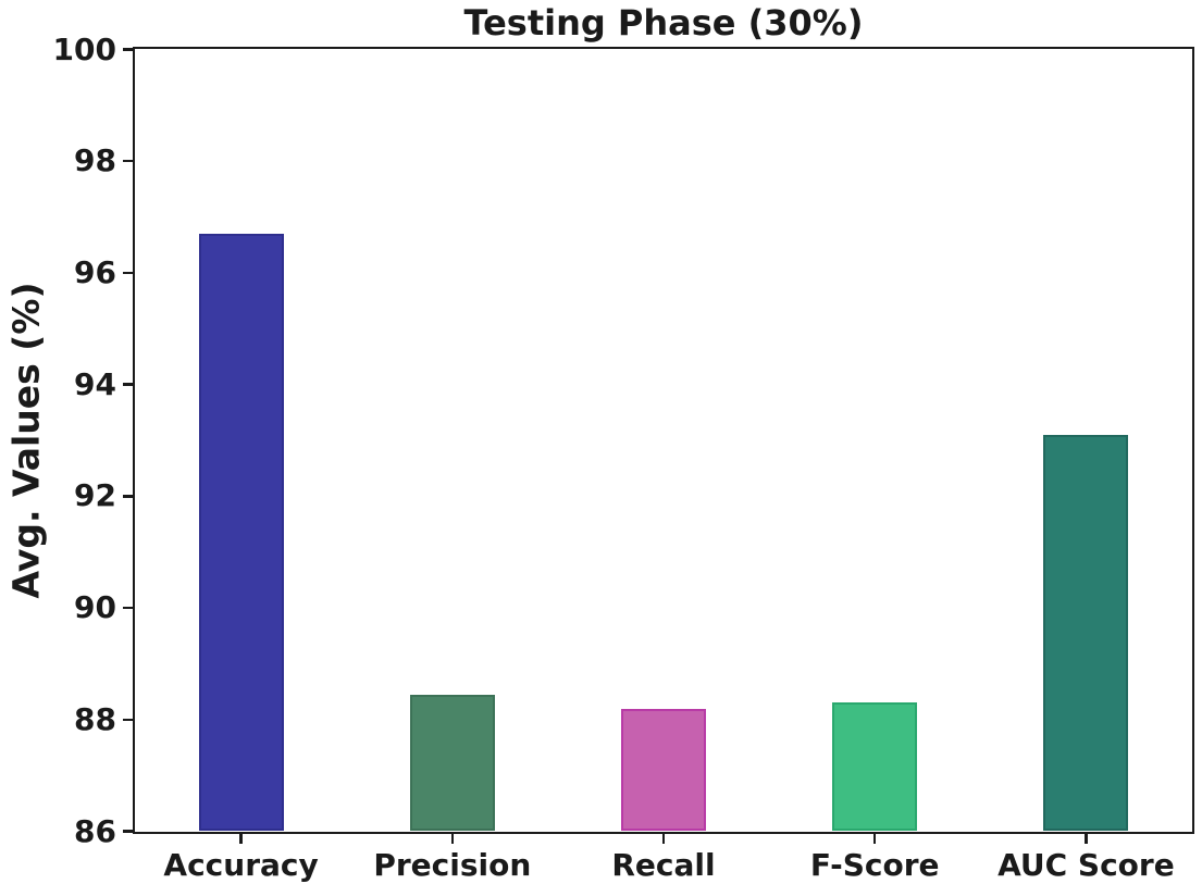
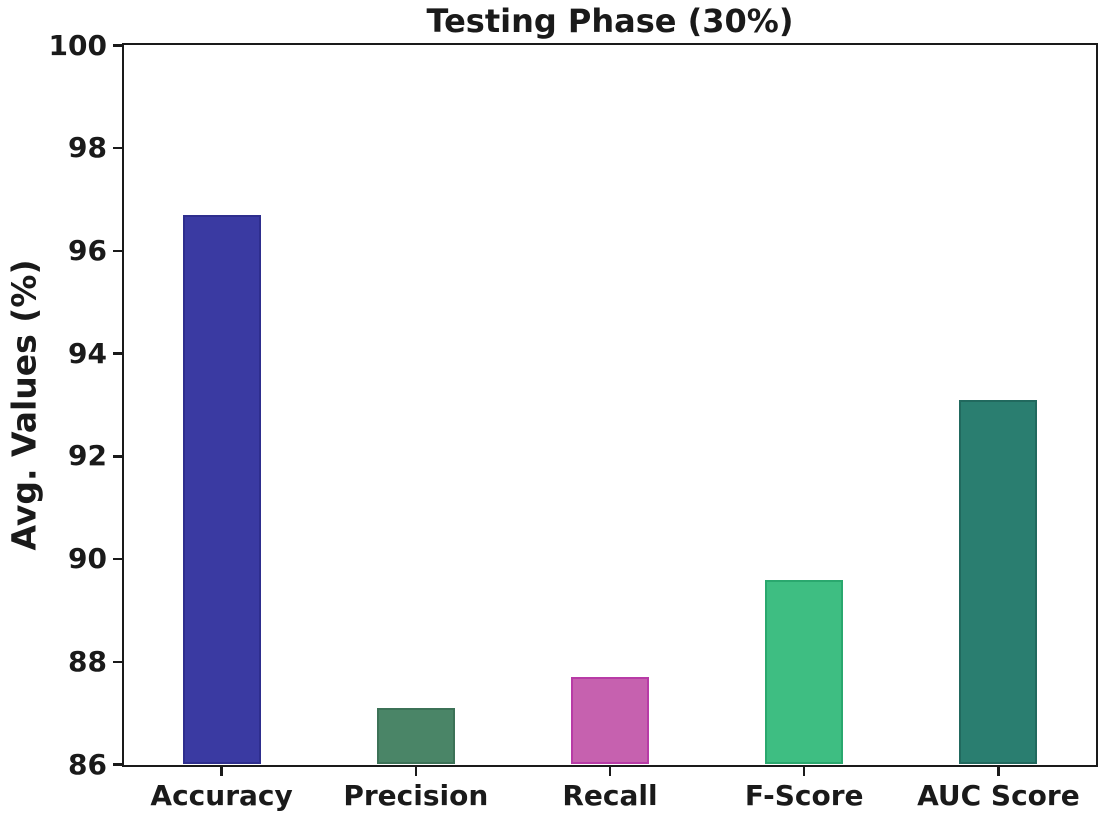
Precision: 88.5 -> 87.1
Recall: 88.2 -> 87.7
F-Score: 88.3 -> 89.6
